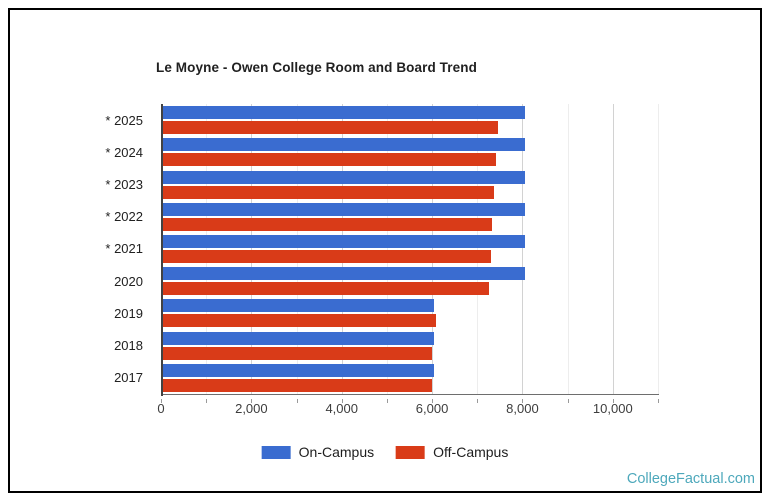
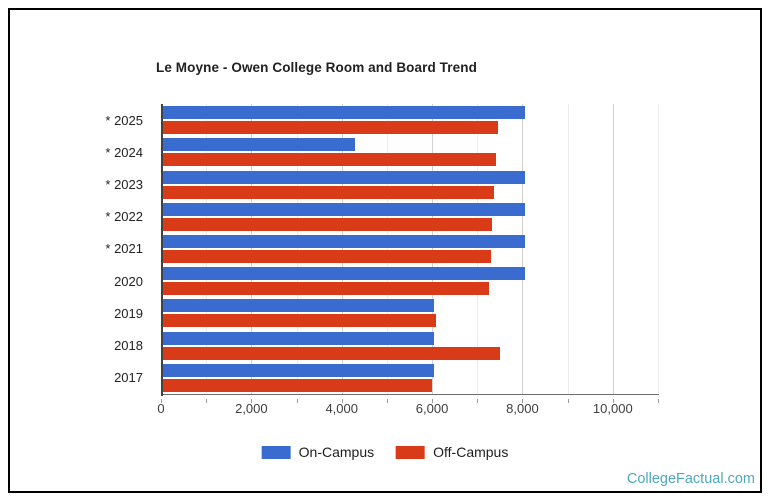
On-Campus/* 2024: 8000 -> 4300
Off-Campus/2018: 6000 -> 7500
